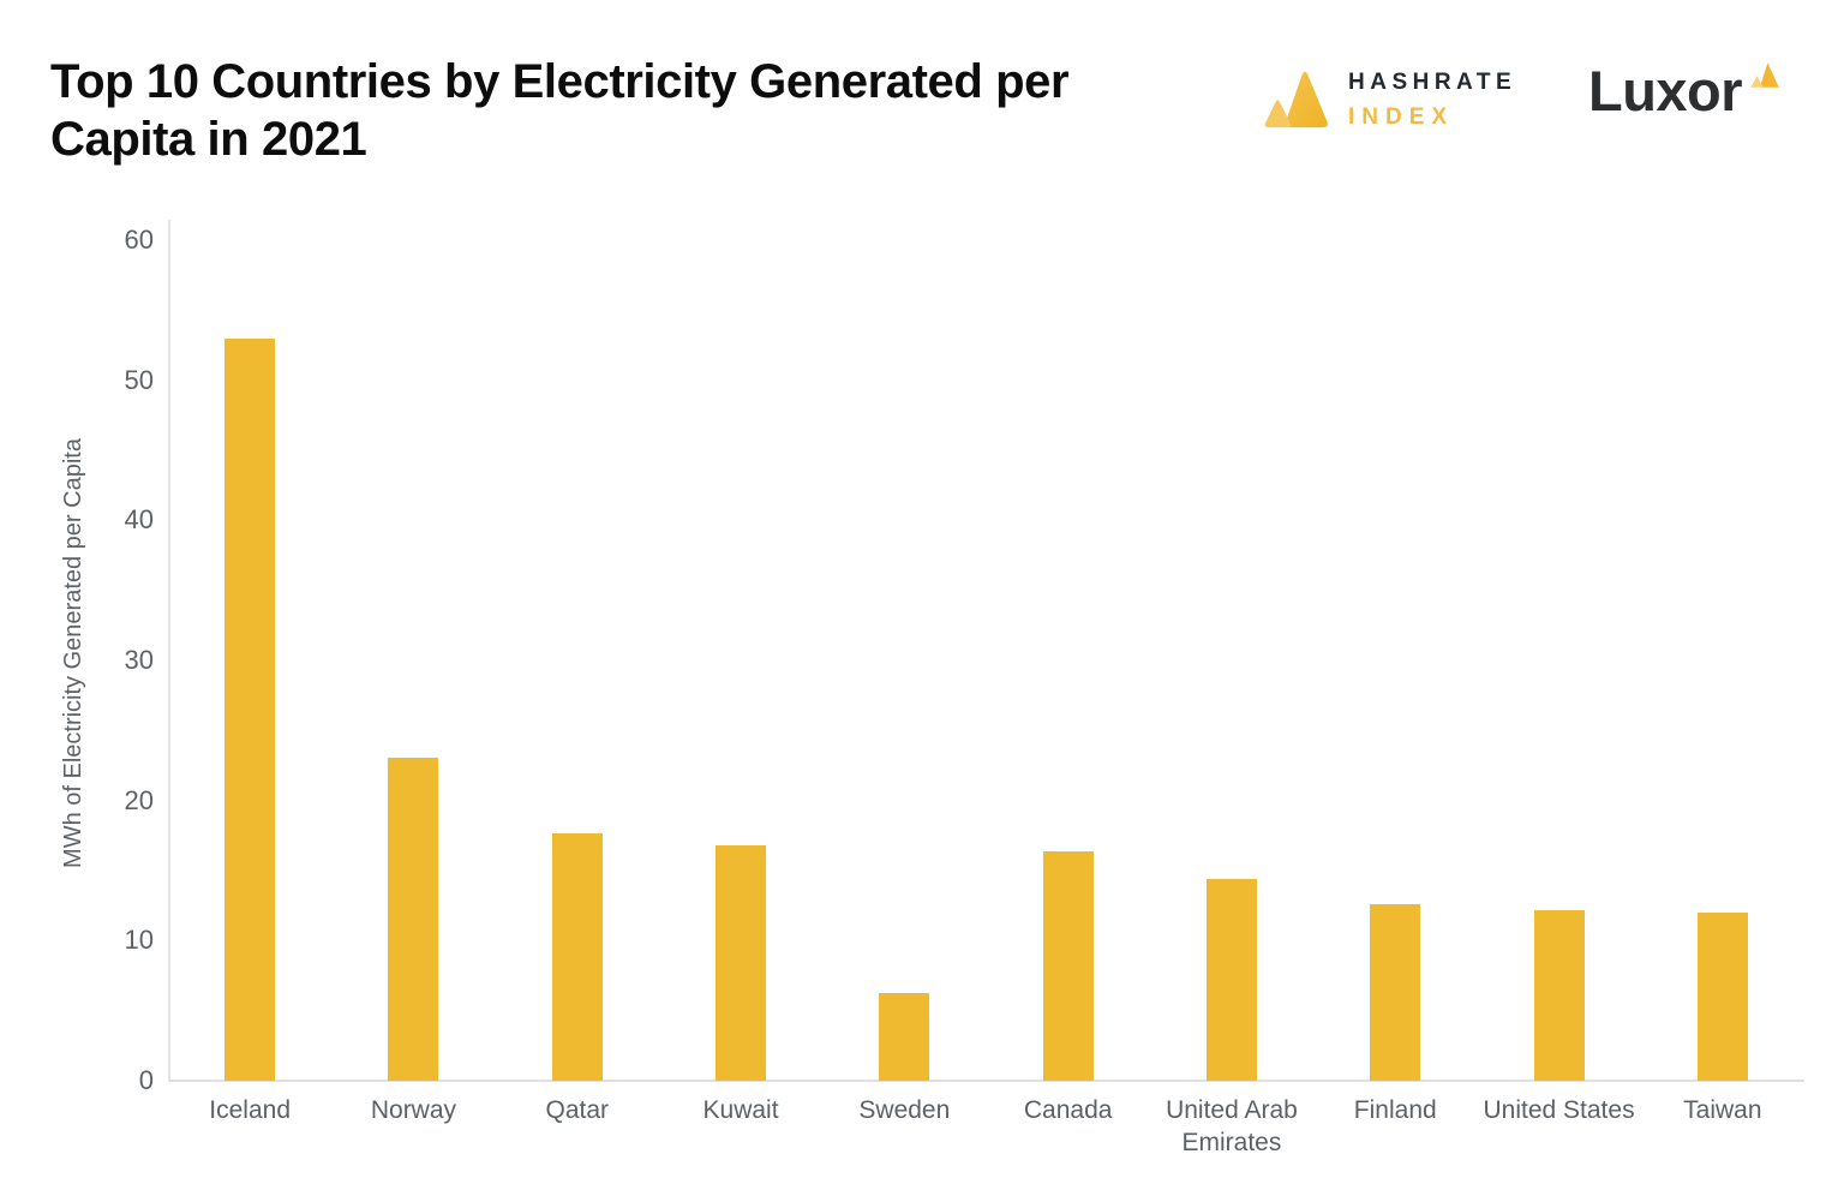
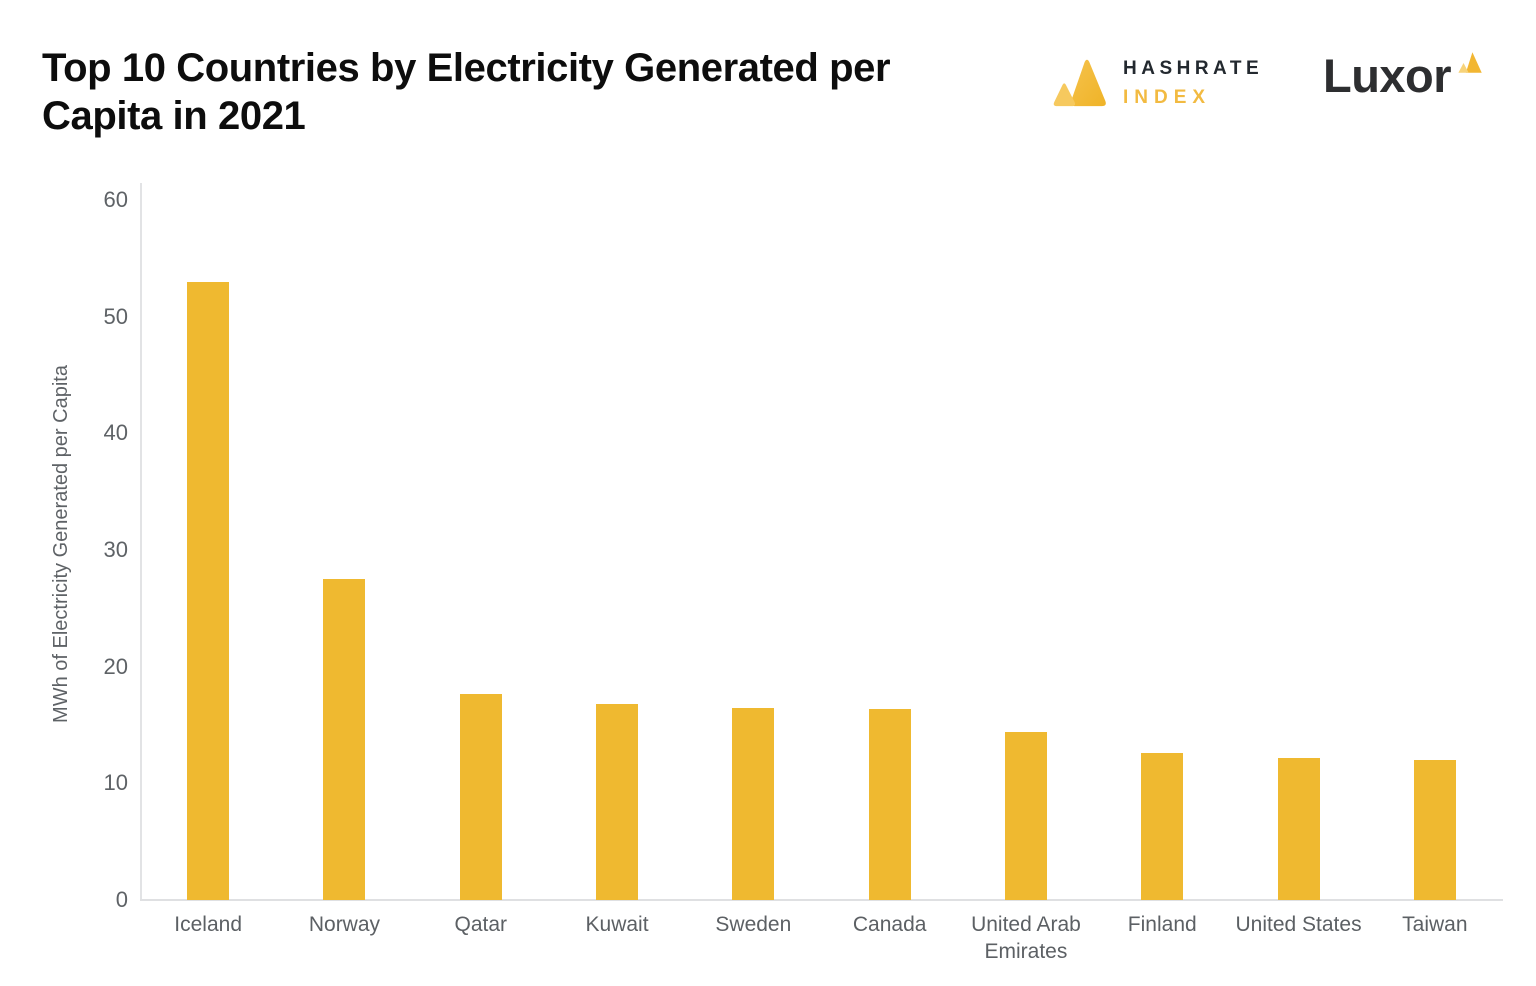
Norway: 23.1 -> 27.5
Sweden: 6.3 -> 16.5
